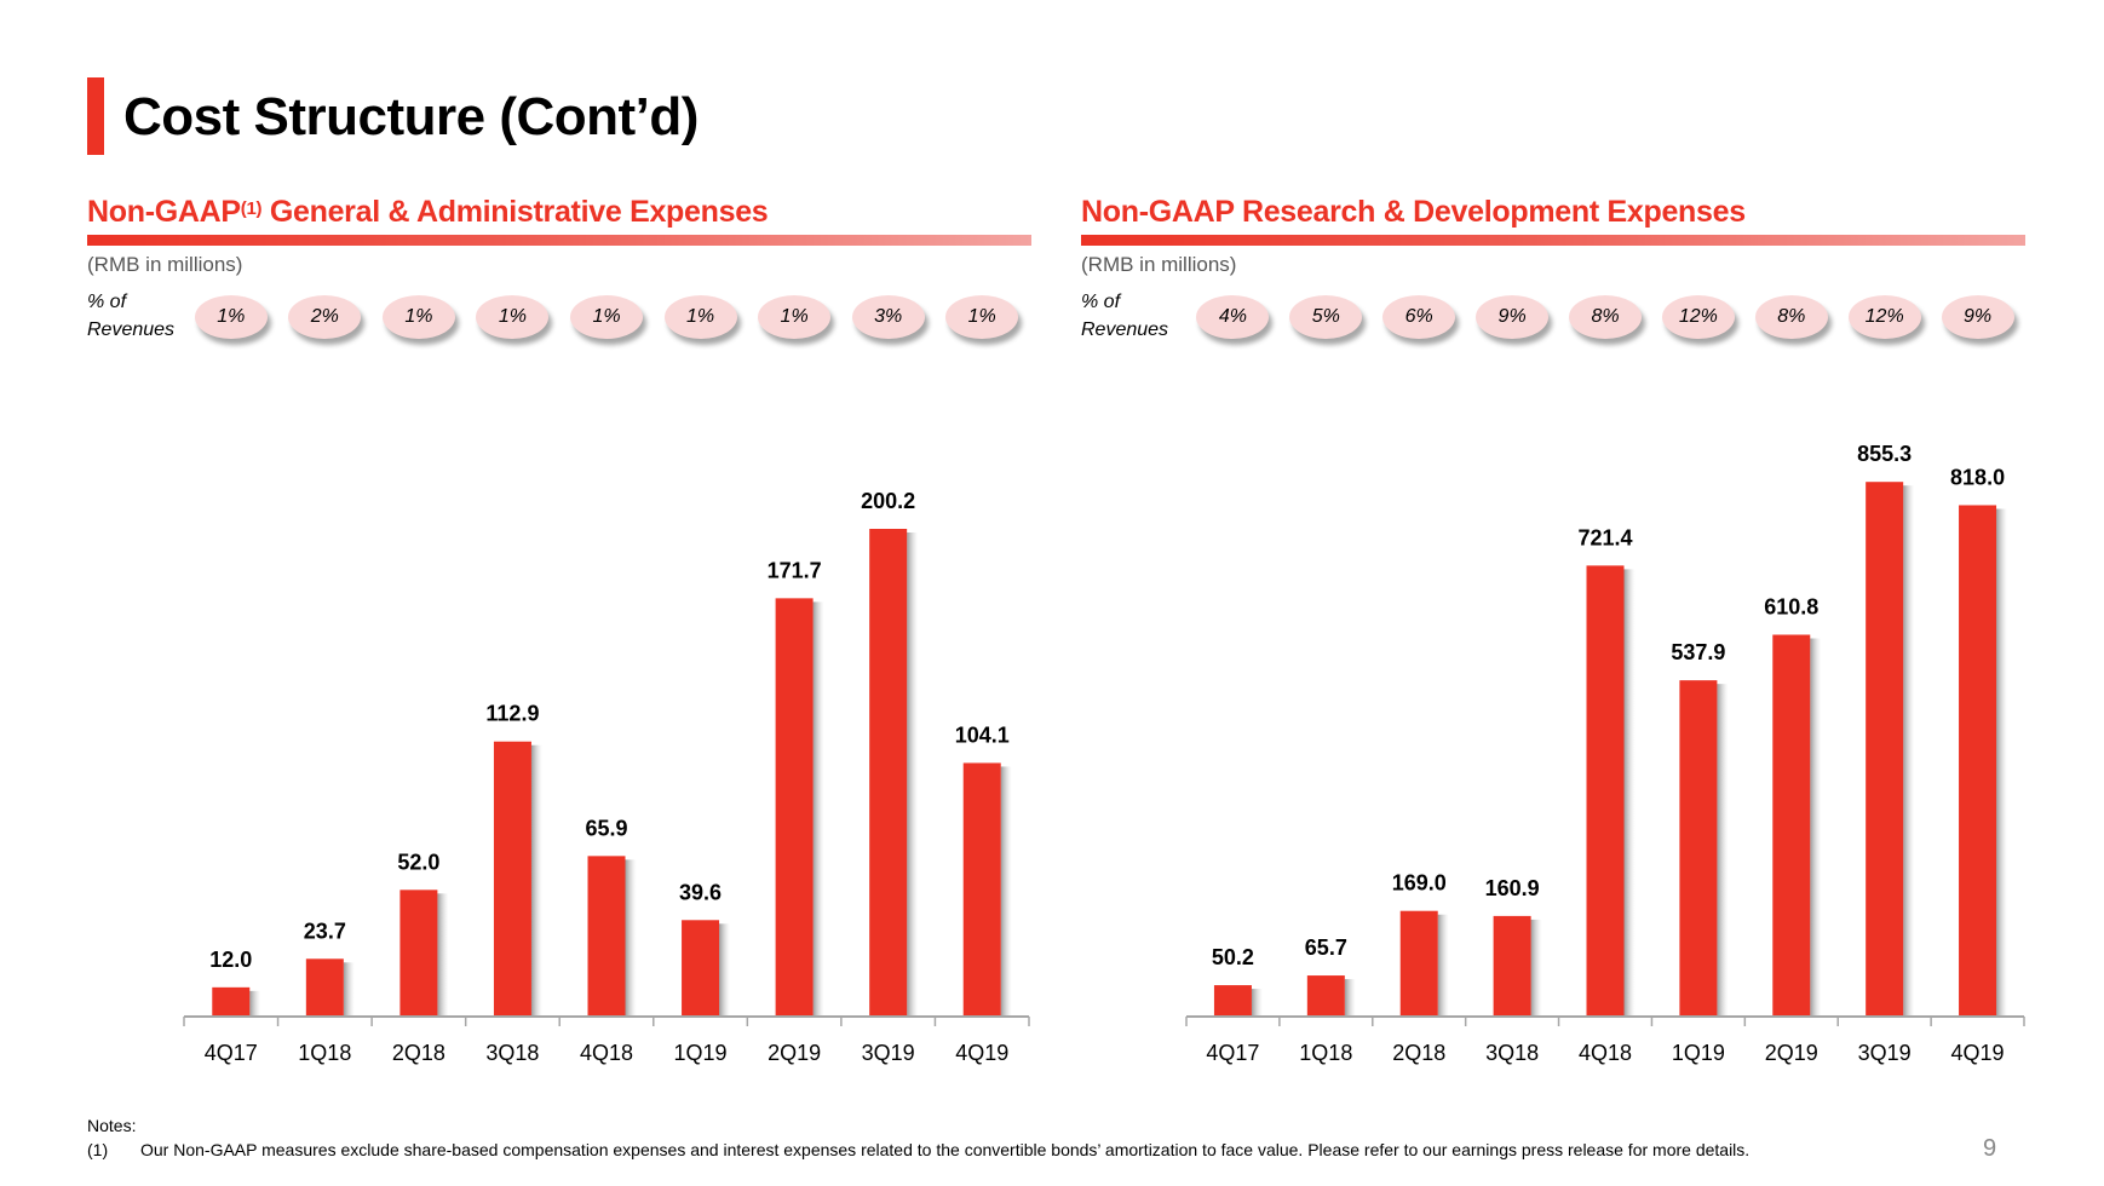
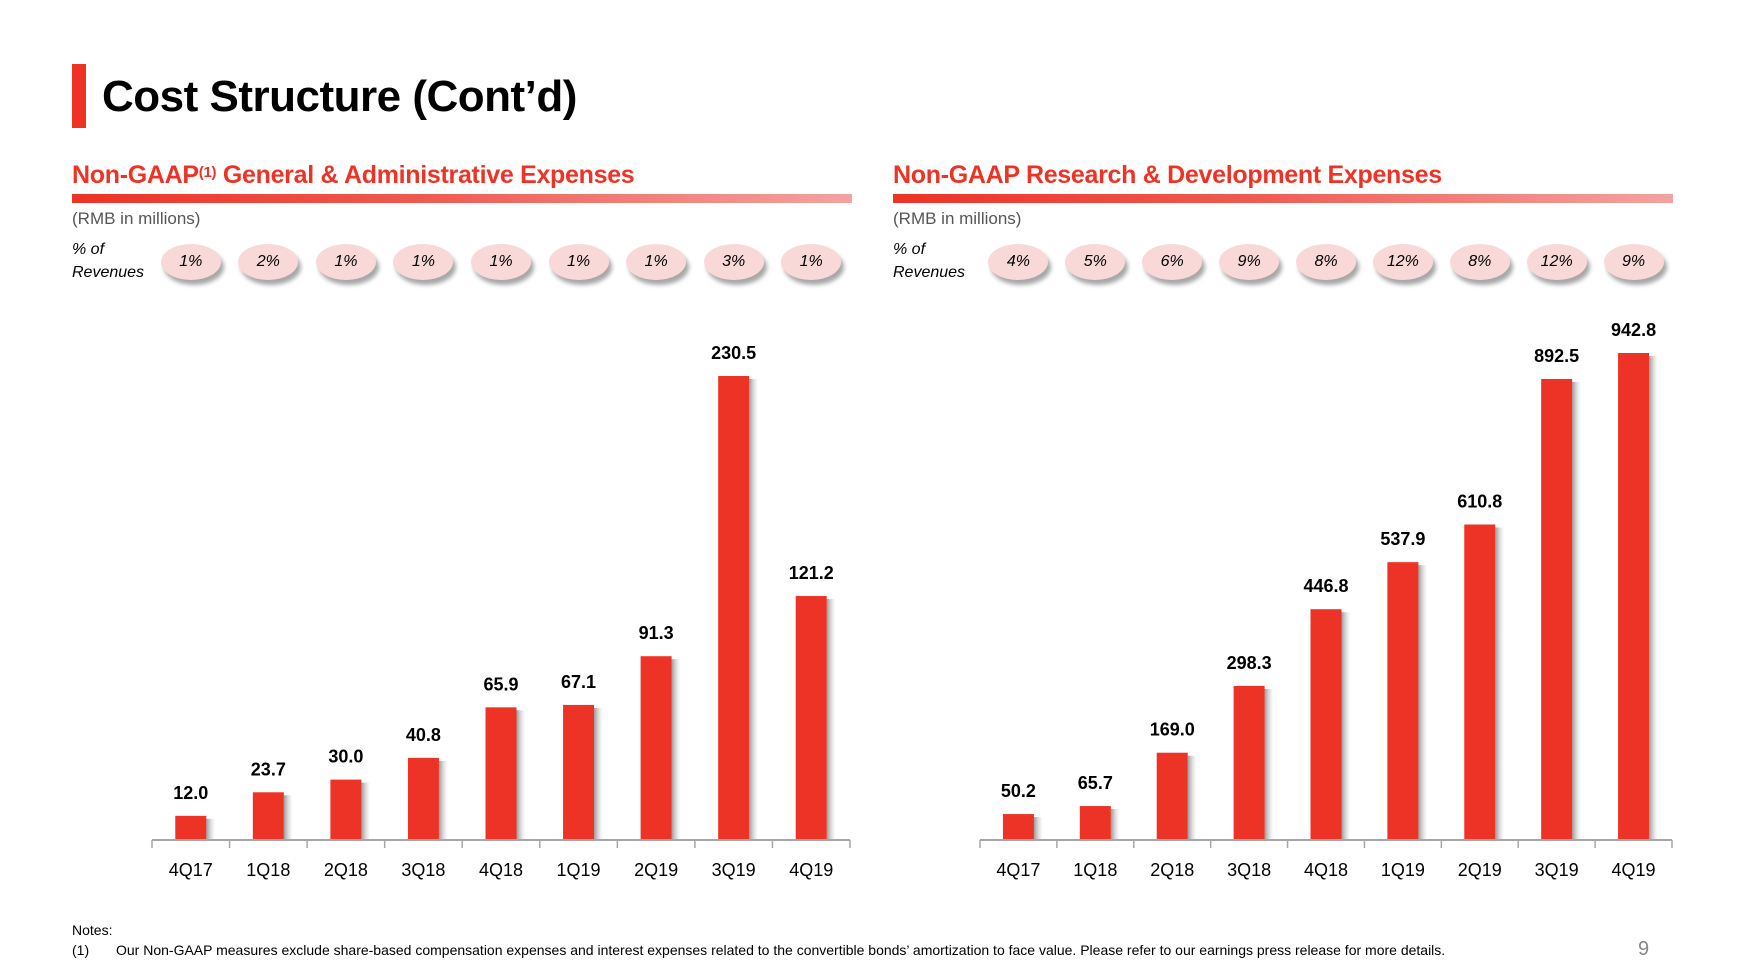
Non-GAAP(1) General & Administrative Expenses/2Q18: 52.0 -> 30.0
Non-GAAP(1) General & Administrative Expenses/3Q18: 112.9 -> 40.8
Non-GAAP(1) General & Administrative Expenses/1Q19: 39.6 -> 67.1
Non-GAAP(1) General & Administrative Expenses/2Q19: 171.7 -> 91.3
Non-GAAP(1) General & Administrative Expenses/3Q19: 200.2 -> 230.5
Non-GAAP(1) General & Administrative Expenses/4Q19: 104.1 -> 121.2
Non-GAAP Research & Development Expenses/3Q18: 160.9 -> 298.3
Non-GAAP Research & Development Expenses/4Q18: 721.4 -> 446.8
Non-GAAP Research & Development Expenses/3Q19: 855.3 -> 892.5
Non-GAAP Research & Development Expenses/4Q19: 818.0 -> 942.8
